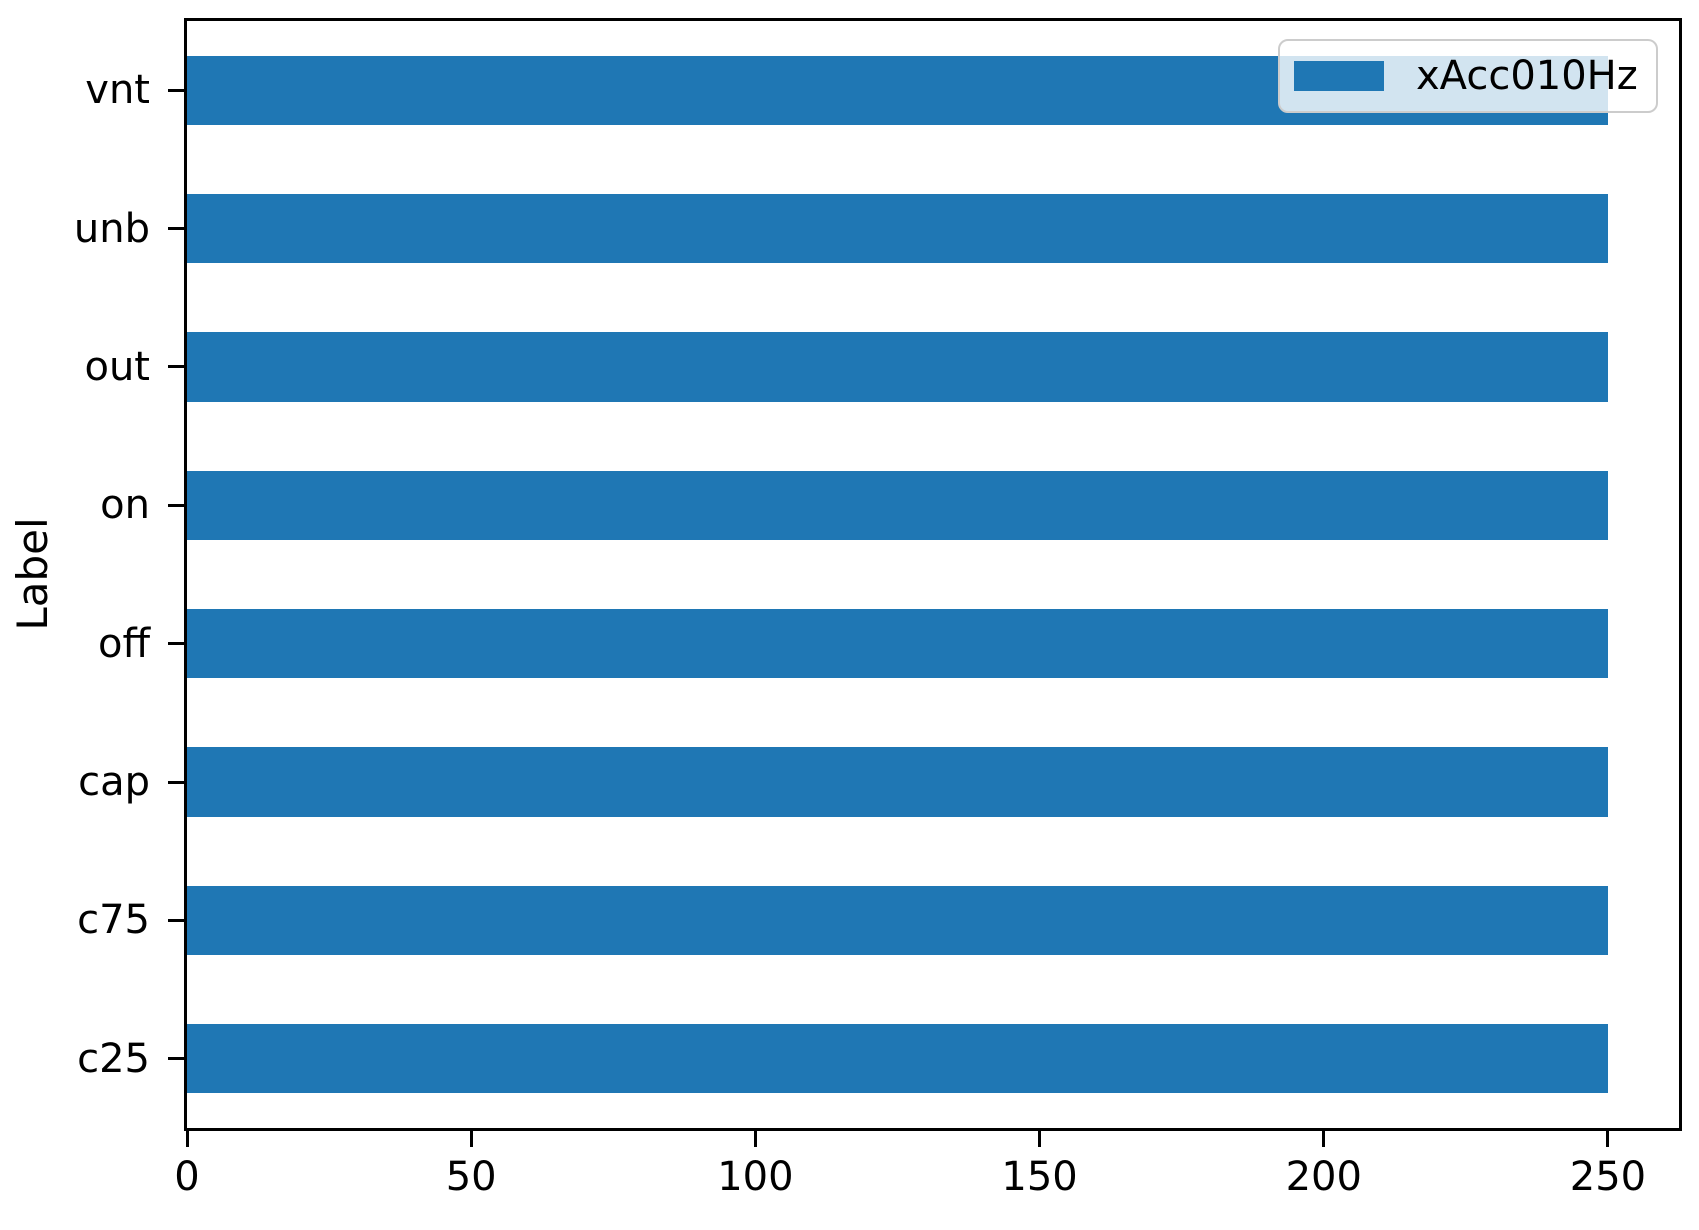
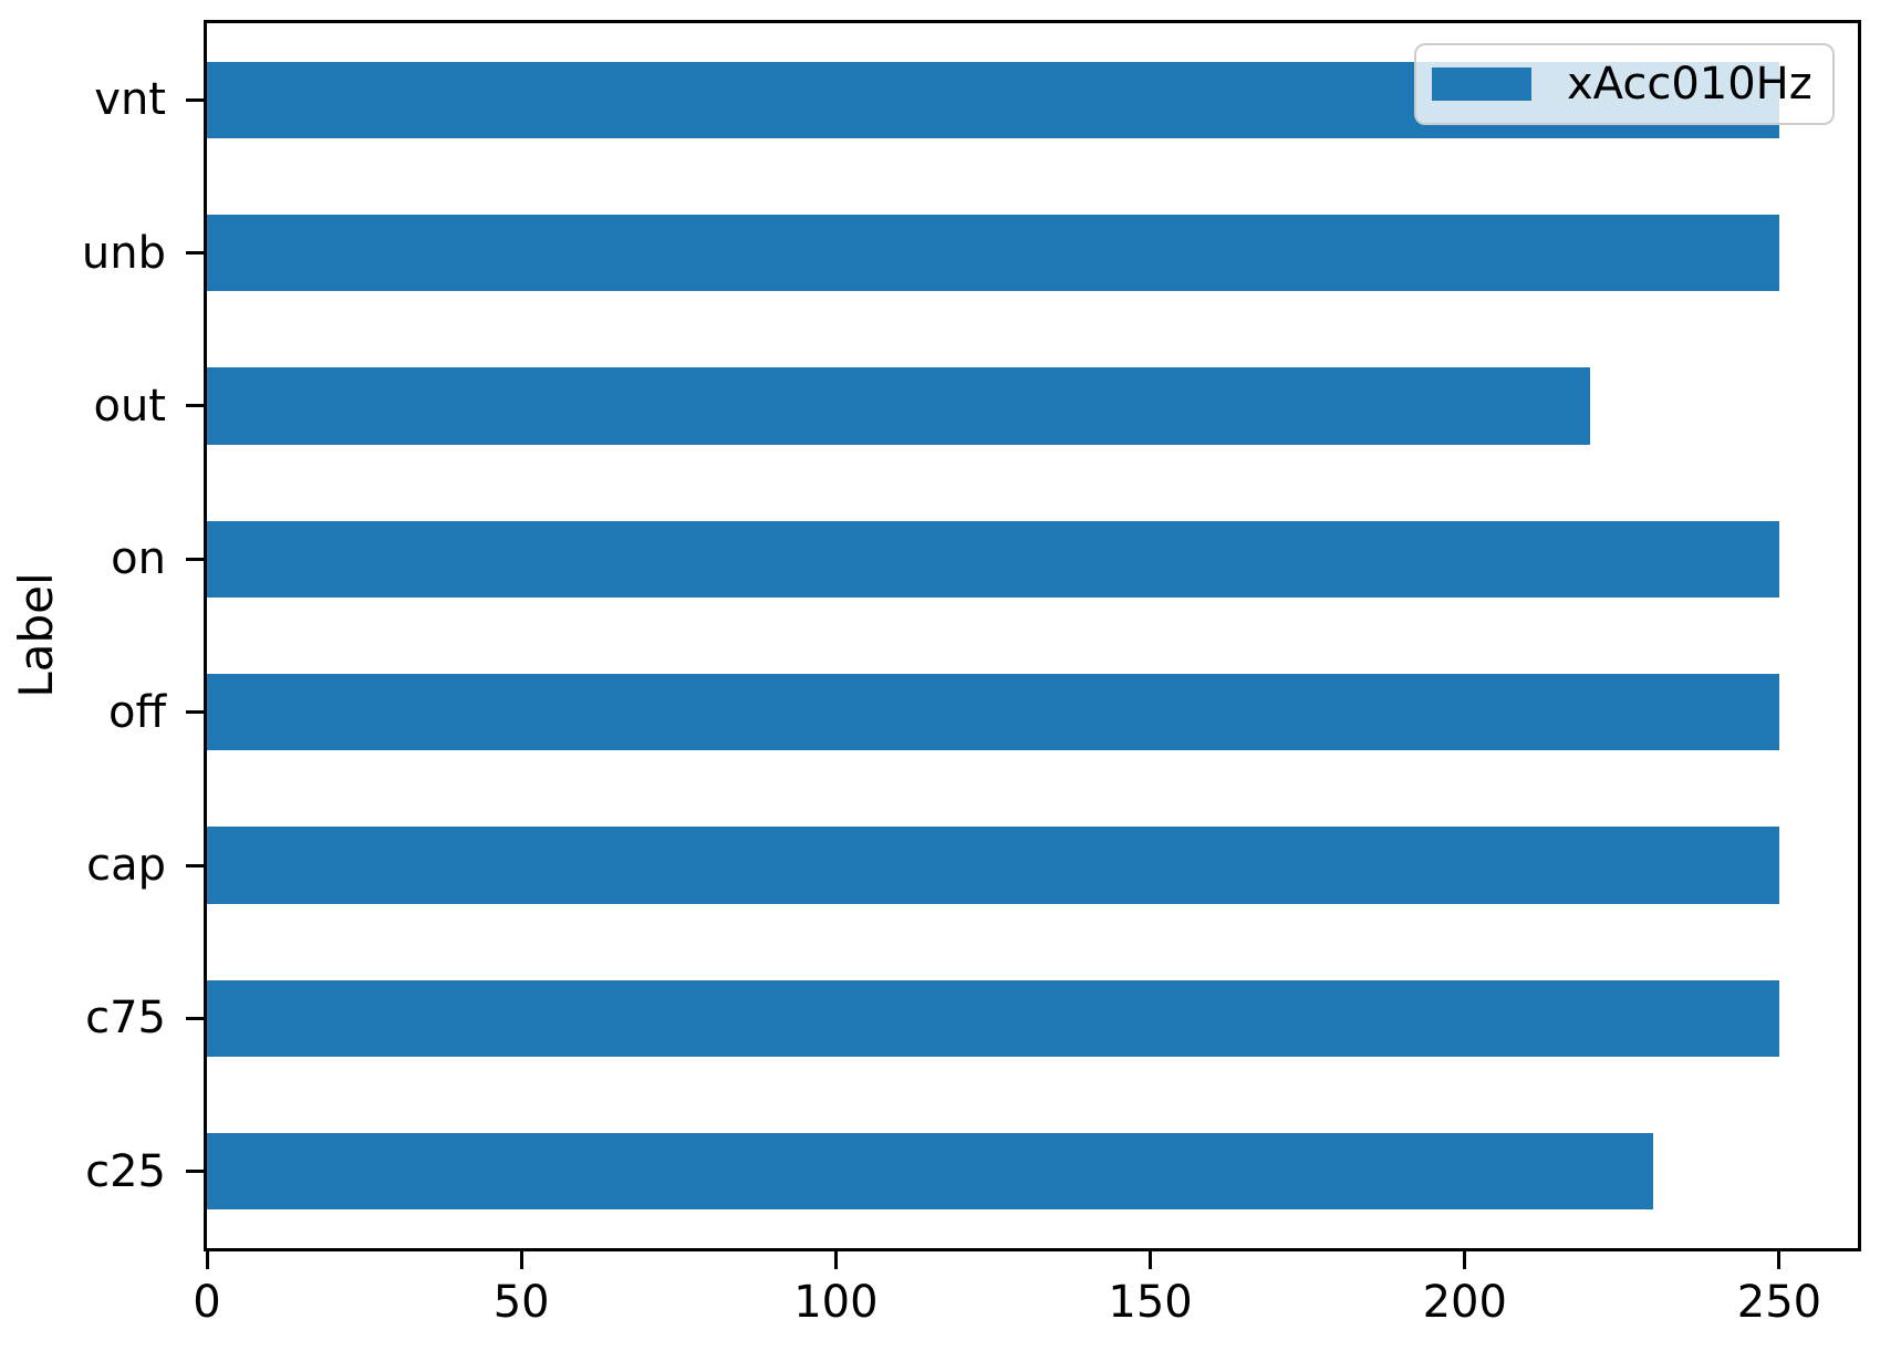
out: 250 -> 220
c25: 250 -> 230
